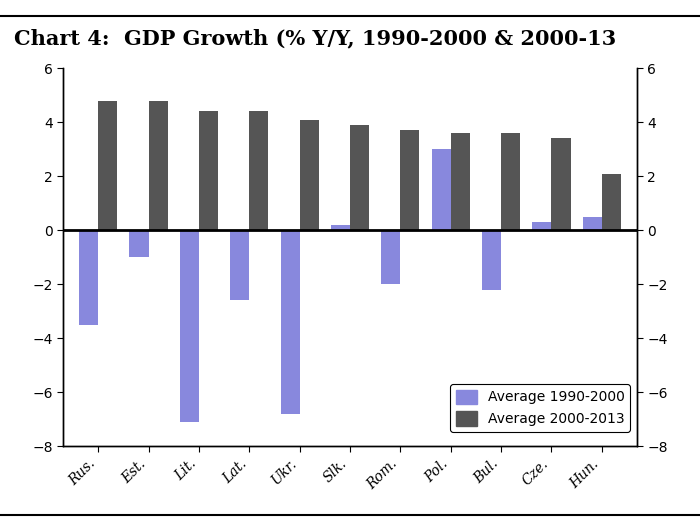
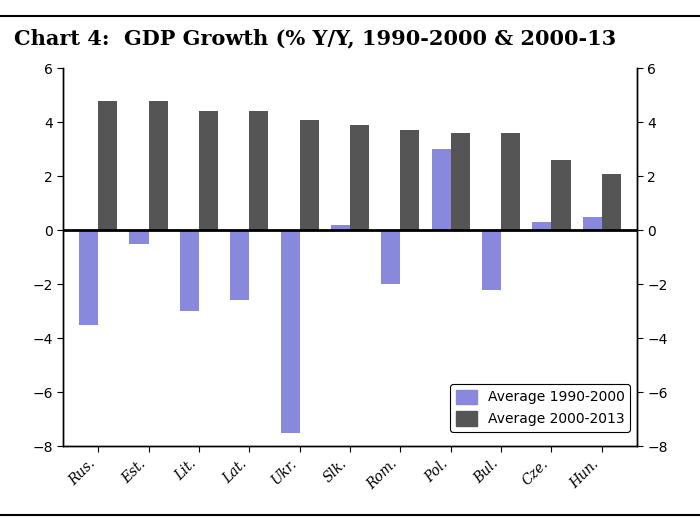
Average 1990-2000/Est.: -1.0 -> -0.5
Average 1990-2000/Lit.: -7.1 -> -3.0
Average 1990-2000/Ukr.: -6.8 -> -7.5
Average 2000-2013/Cze.: 3.4 -> 2.6
